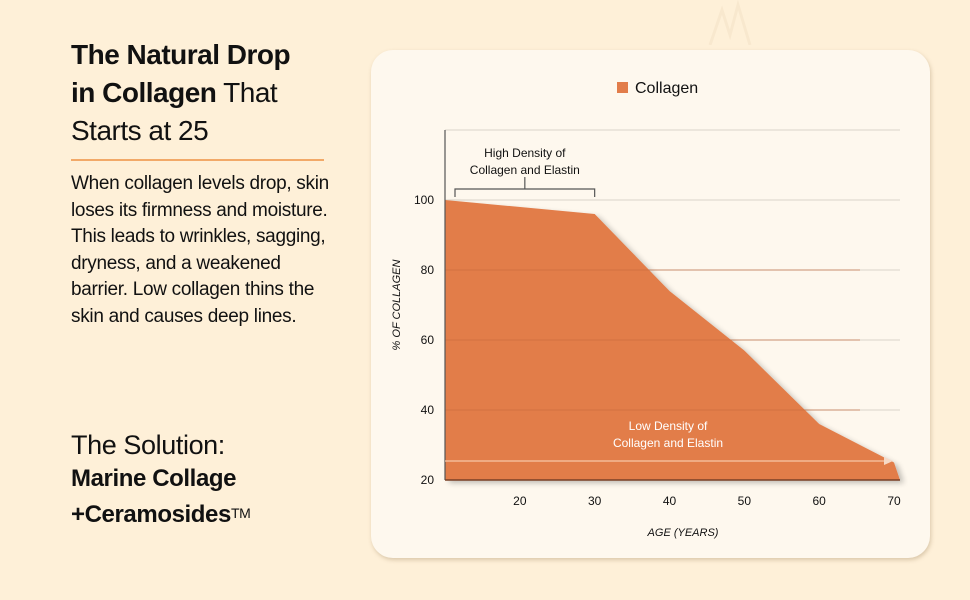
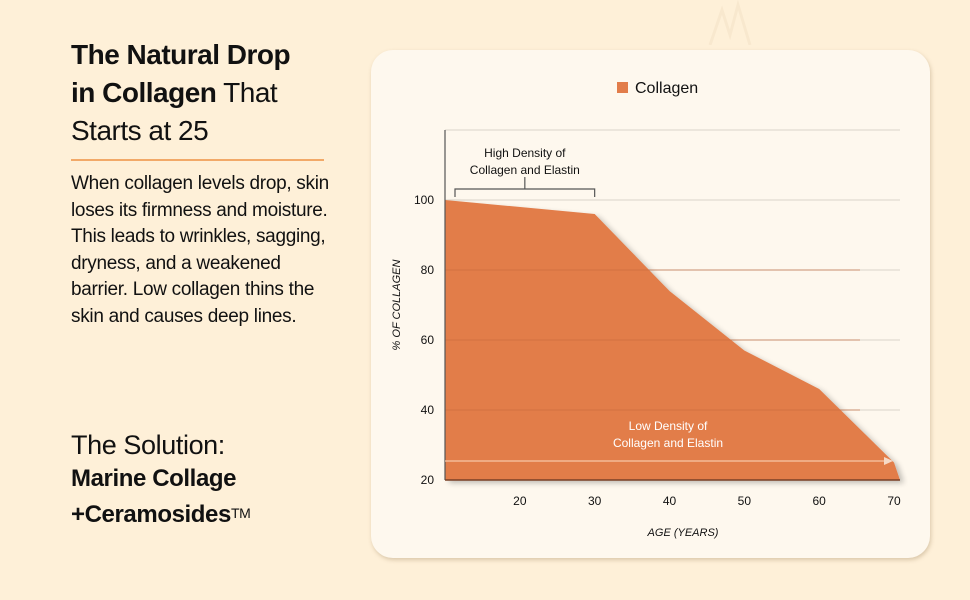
60: 36 -> 46
